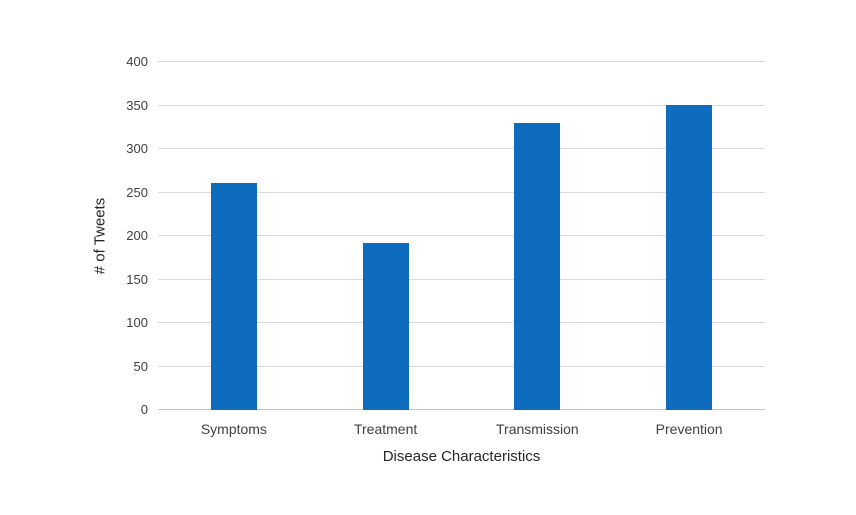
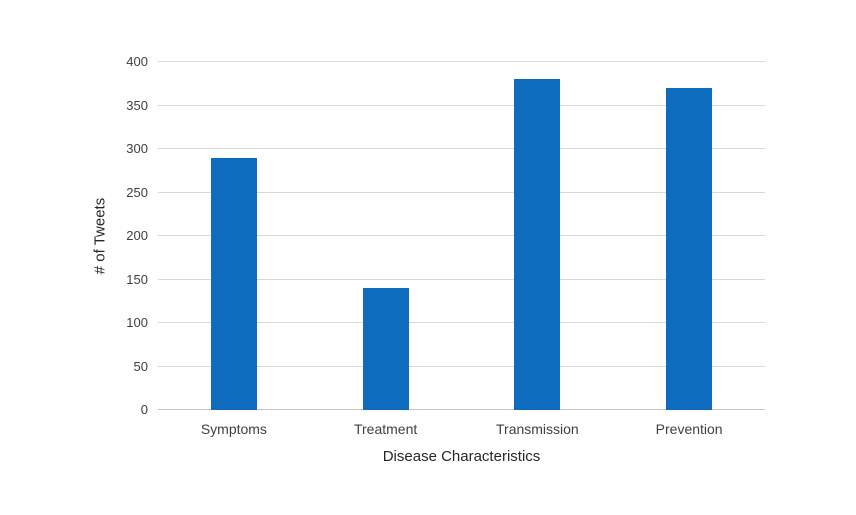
Symptoms: 260 -> 290
Treatment: 190 -> 140
Transmission: 330 -> 380
Prevention: 350 -> 370
